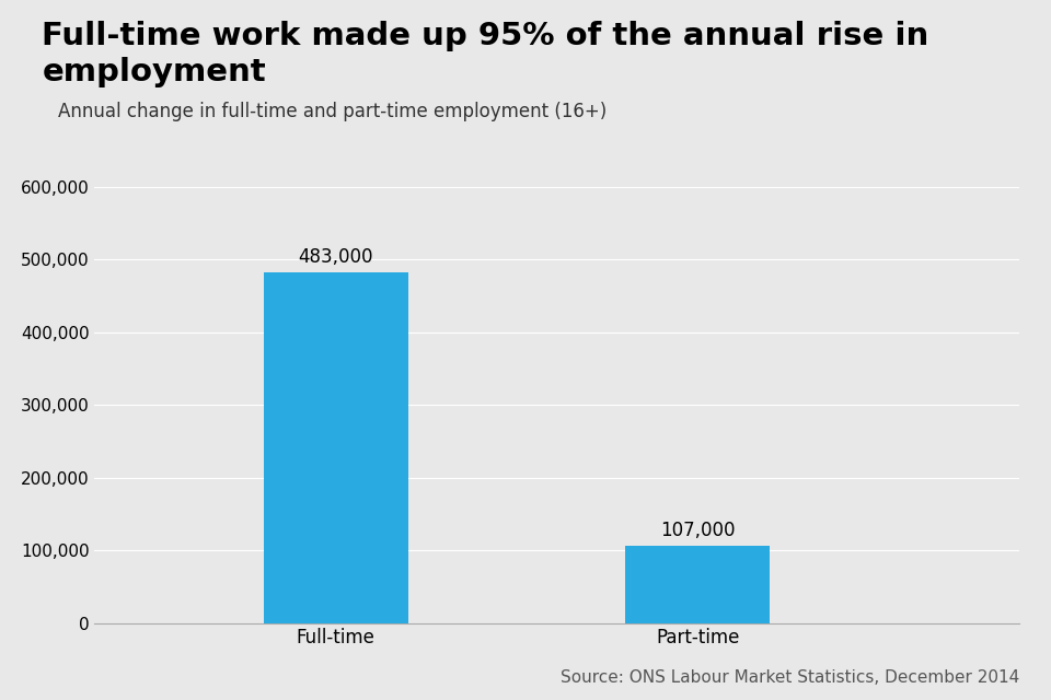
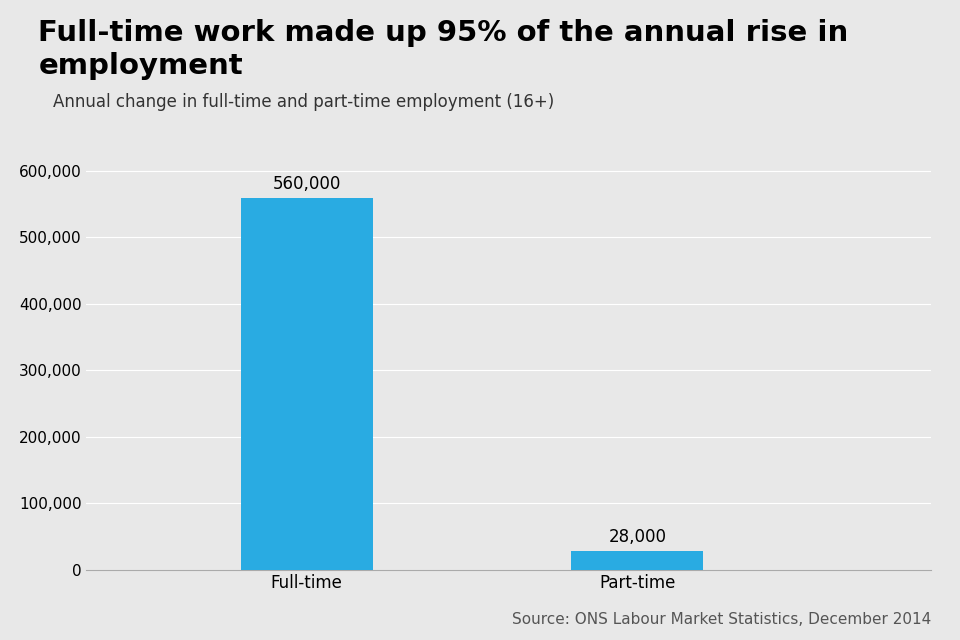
Full-time: 483,000 -> 560,000
Part-time: 107,000 -> 28,000
